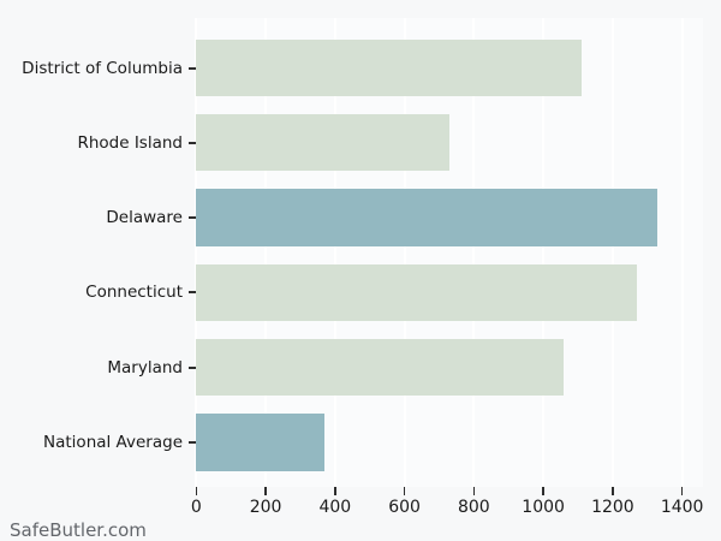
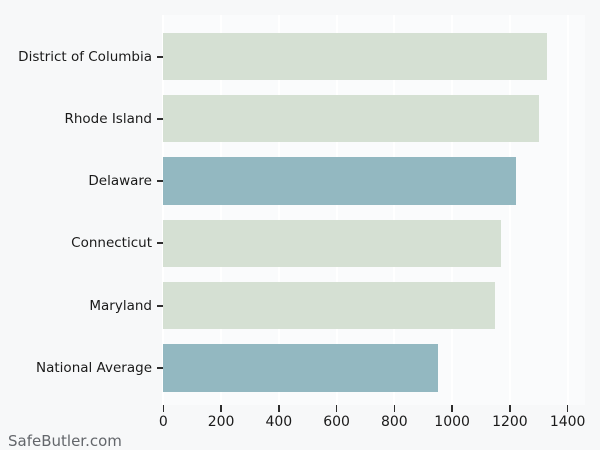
District of Columbia: 1110 -> 1330
Rhode Island: 730 -> 1300
Delaware: 1330 -> 1220
Connecticut: 1270 -> 1170
Maryland: 1060 -> 1150
National Average: 370 -> 950
